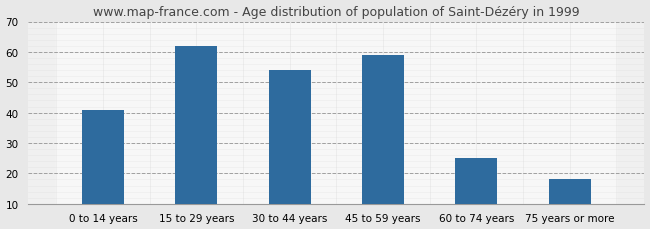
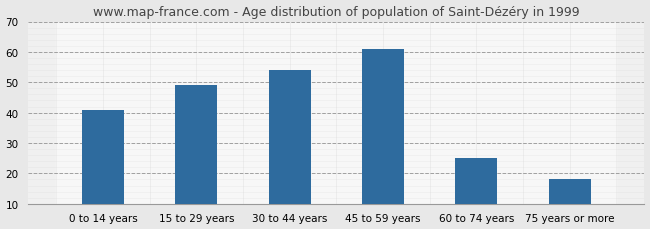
15 to 29 years: 62 -> 49
45 to 59 years: 59 -> 61
